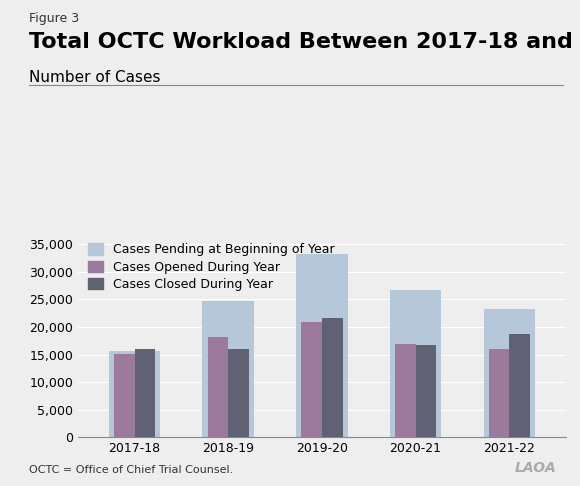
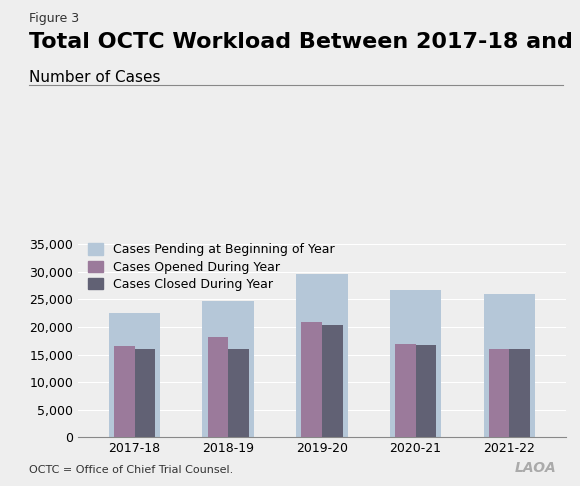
Cases Opened During Year/2017-18: 15,200 -> 16,500
Cases Pending at Beginning of Year/2017-18: 15,600 -> 22,500
Cases Pending at Beginning of Year/2019-20: 33,200 -> 29,700
Cases Closed During Year/2019-20: 21,600 -> 20,400
Cases Pending at Beginning of Year/2021-22: 23,200 -> 26,000
Cases Closed During Year/2021-22: 18,800 -> 16,000
